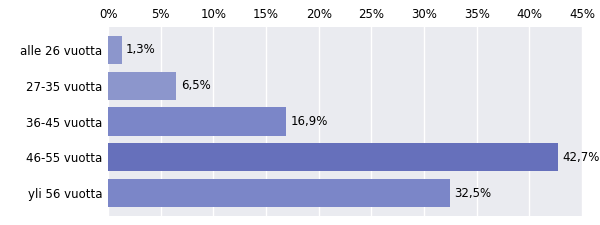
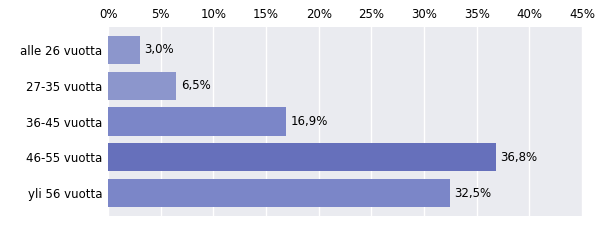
alle 26 vuotta: 1,3% -> 3,0%
46-55 vuotta: 42,7% -> 36,8%
